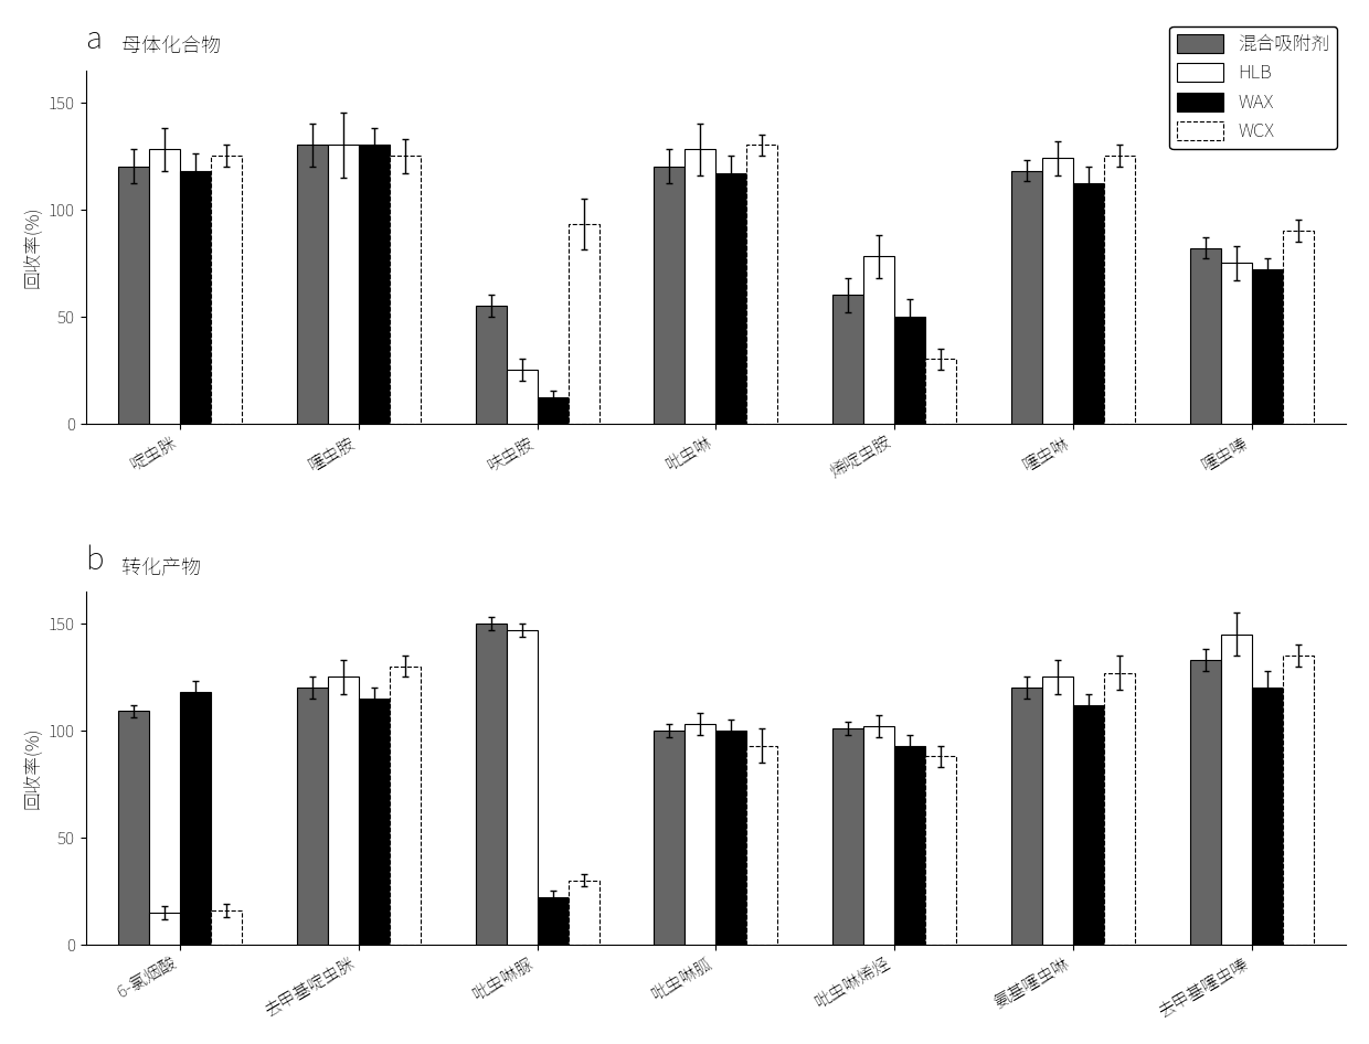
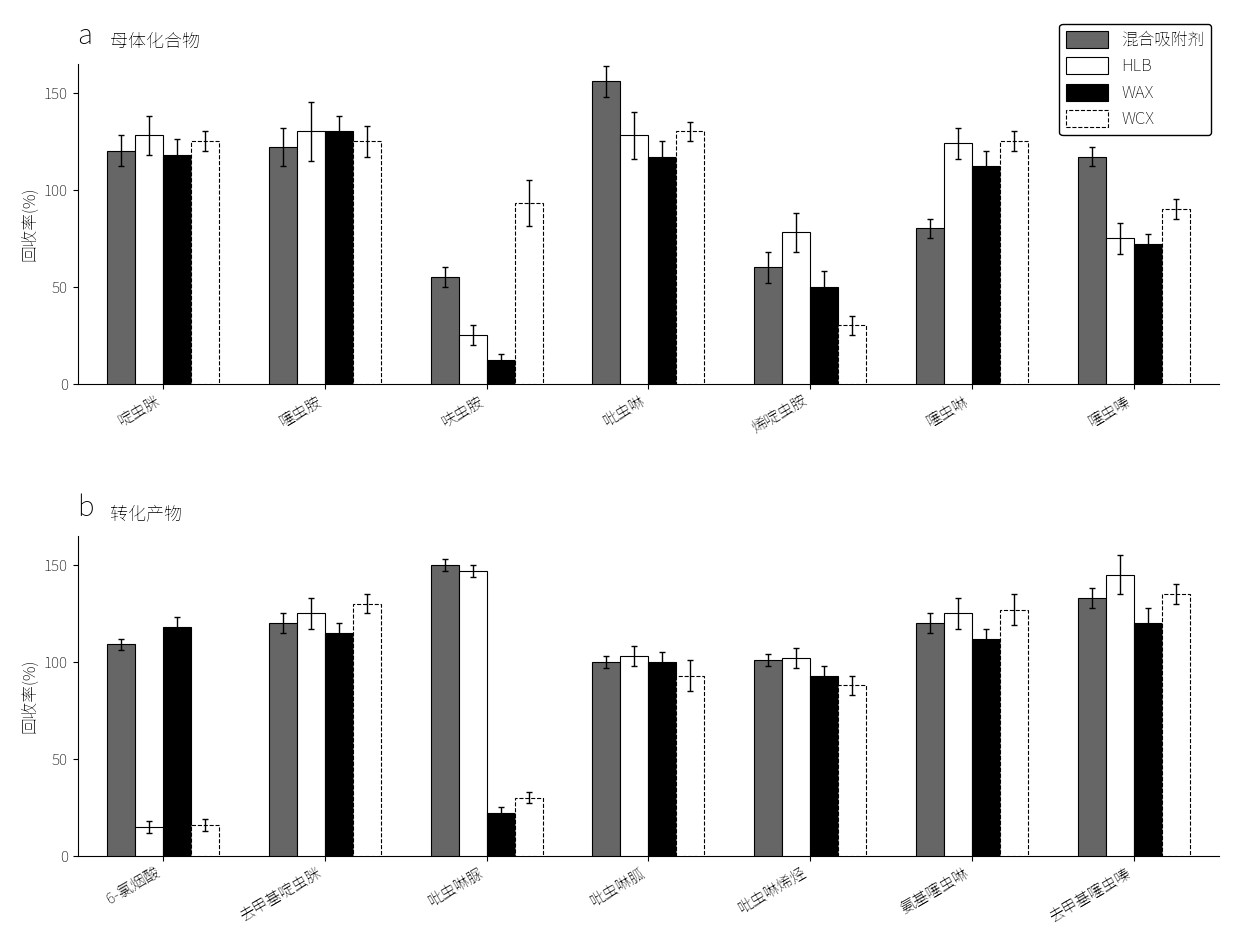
混合吸附剂/噻虫胺: 130 -> 122
混合吸附剂/吡虫啉: 120 -> 156
混合吸附剂/噻虫啉: 118 -> 80
混合吸附剂/噻虫嗪: 82 -> 117
